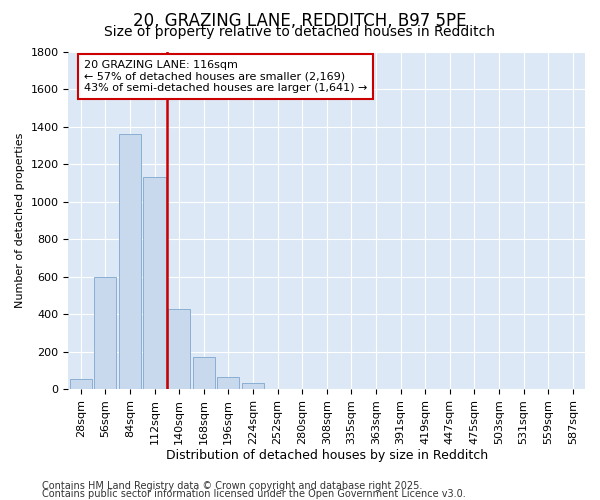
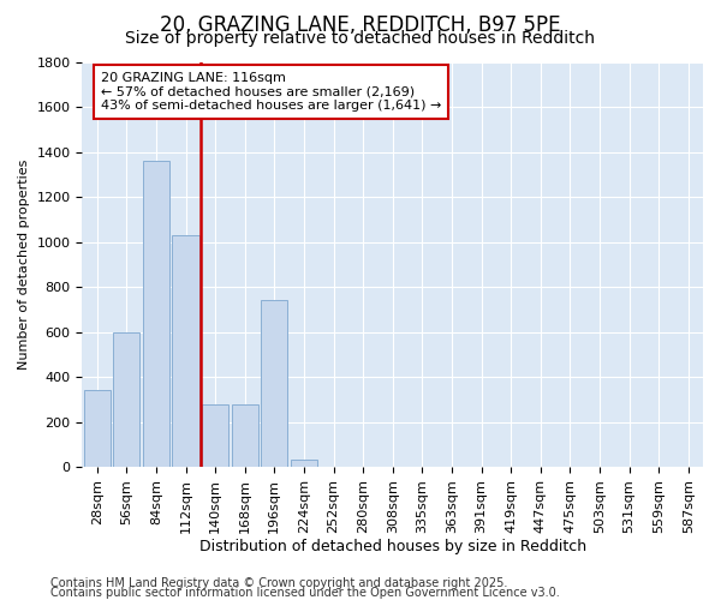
28sqm: 60 -> 340
112sqm: 1130 -> 1030
140sqm: 420 -> 280
168sqm: 170 -> 280
196sqm: 60 -> 740
